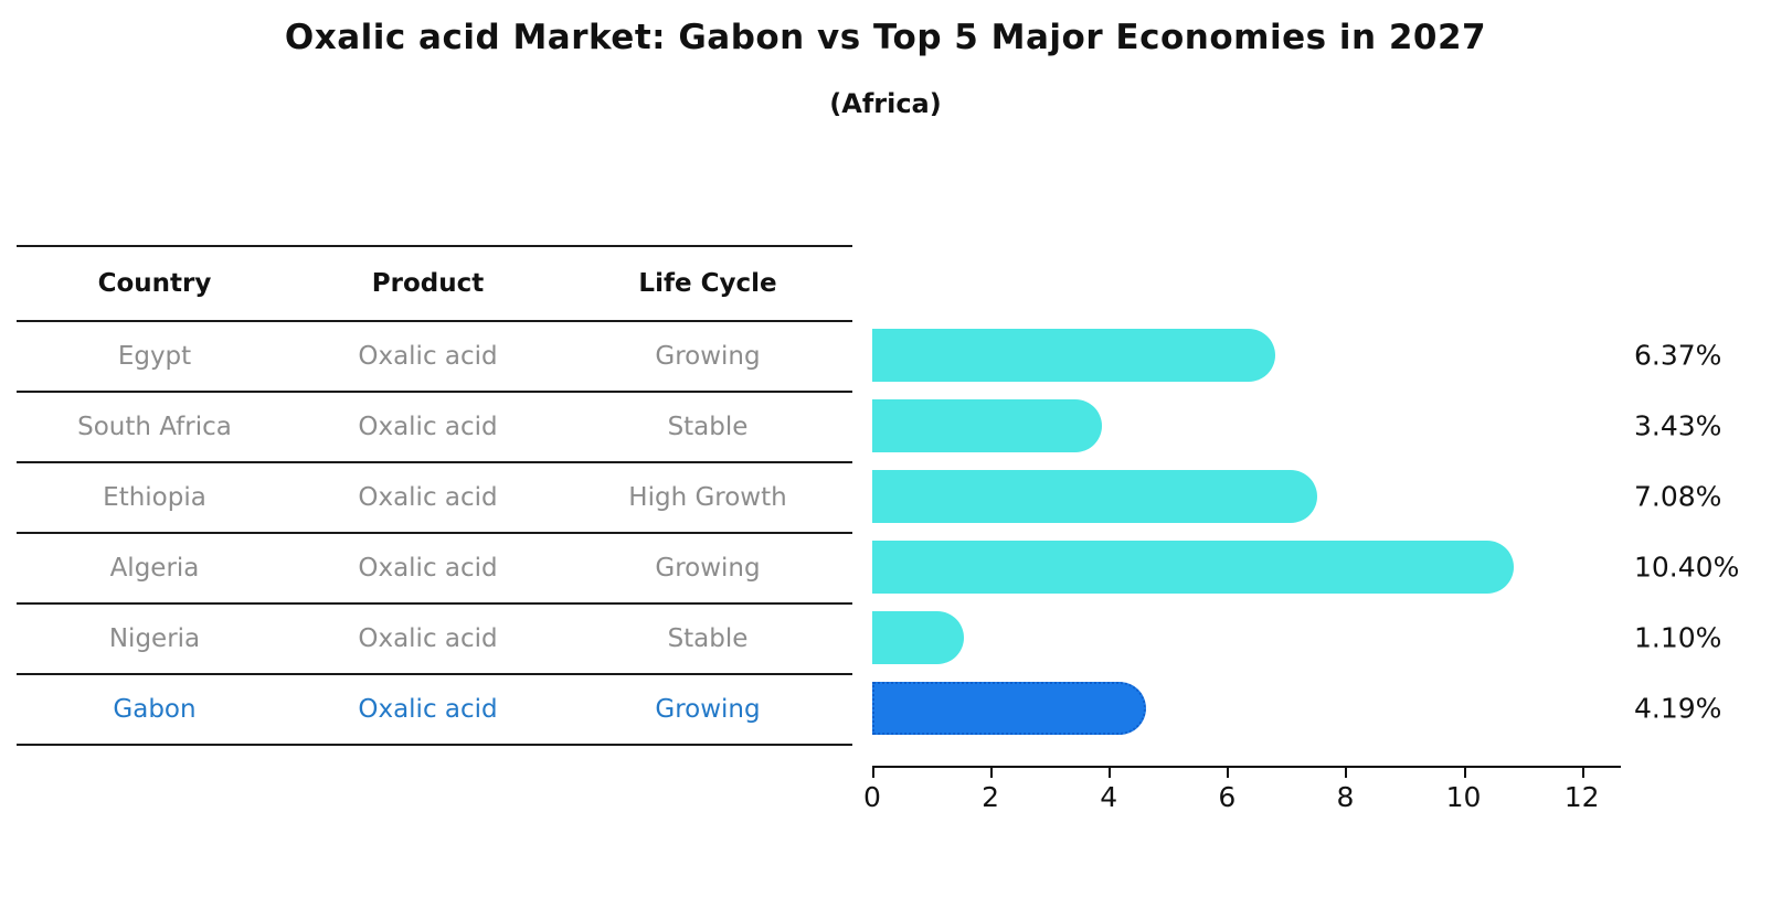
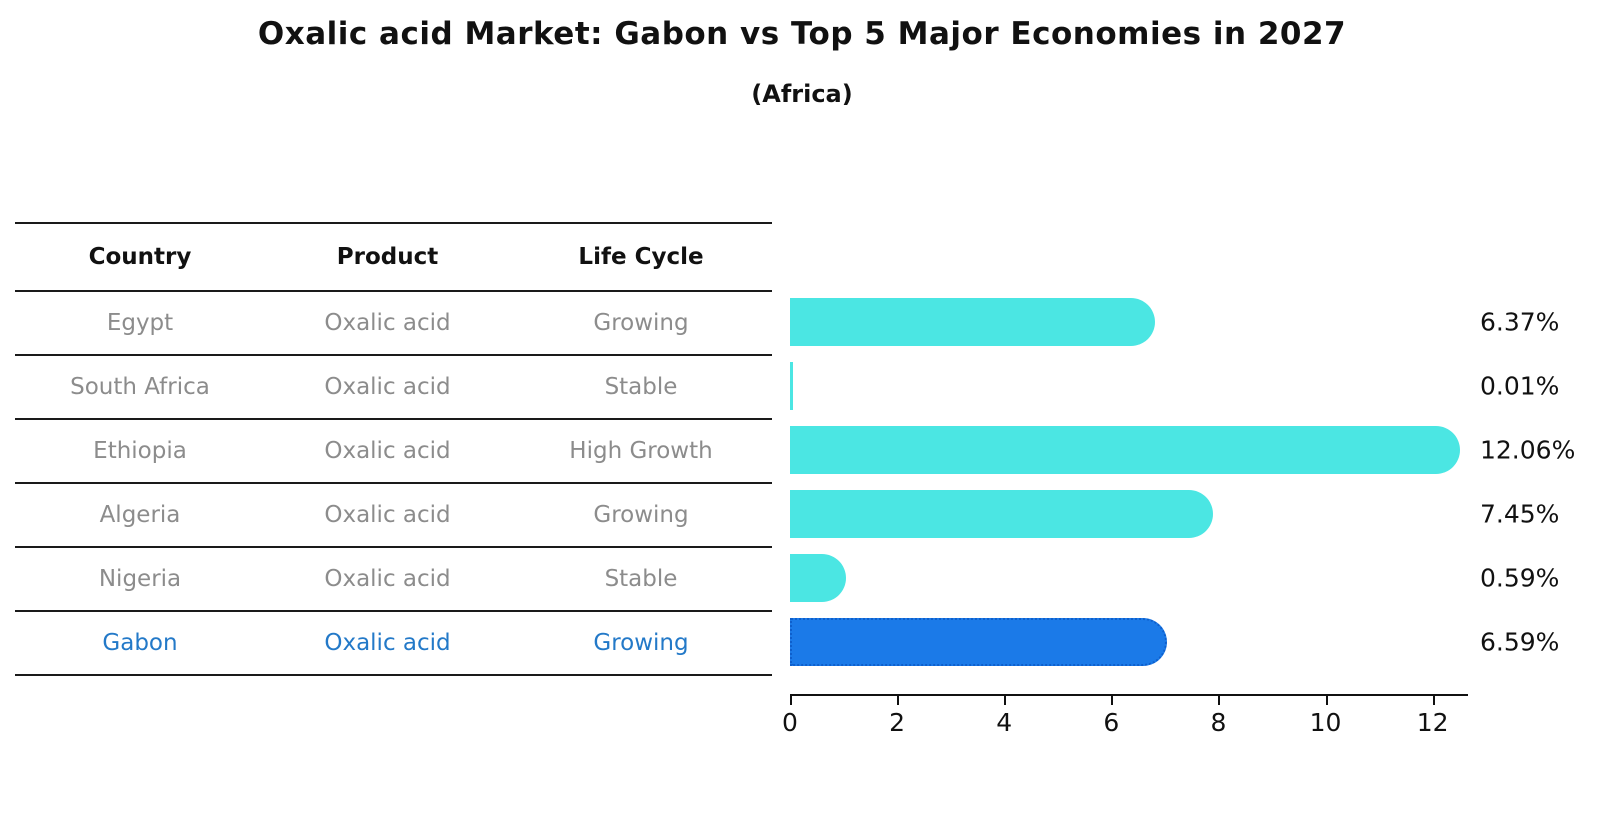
South Africa: 3.43% -> 0.01%
Ethiopia: 7.08% -> 12.06%
Algeria: 10.40% -> 7.45%
Nigeria: 1.10% -> 0.59%
Gabon: 4.19% -> 6.59%
